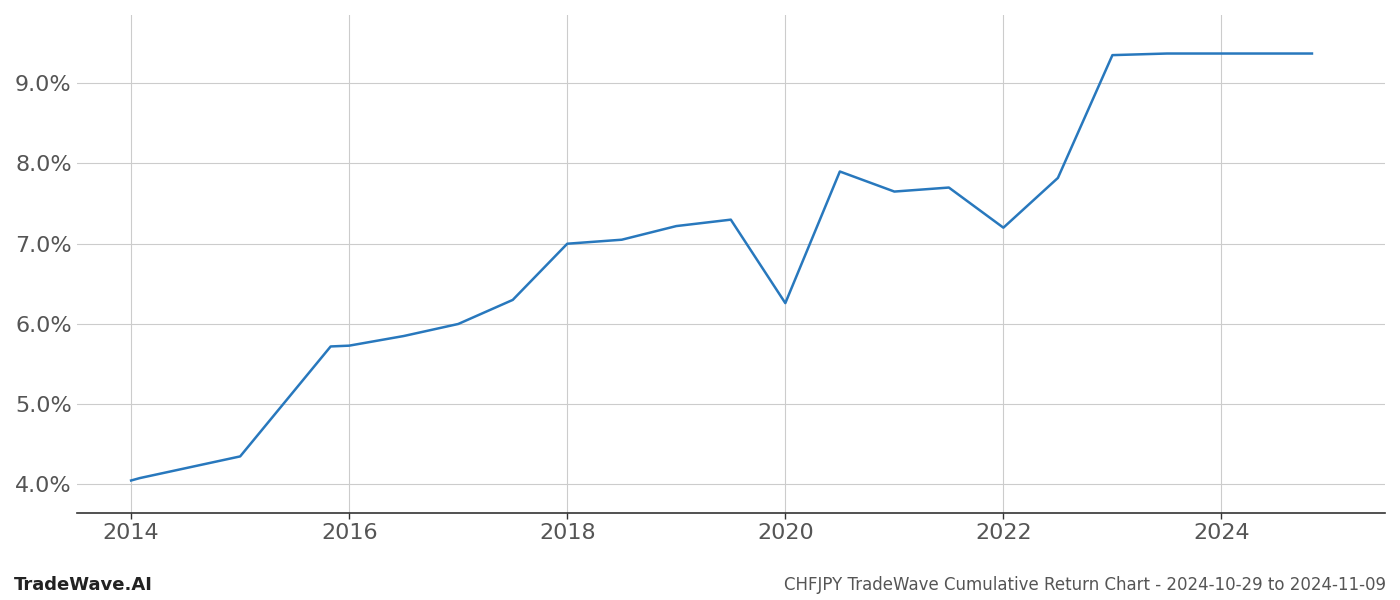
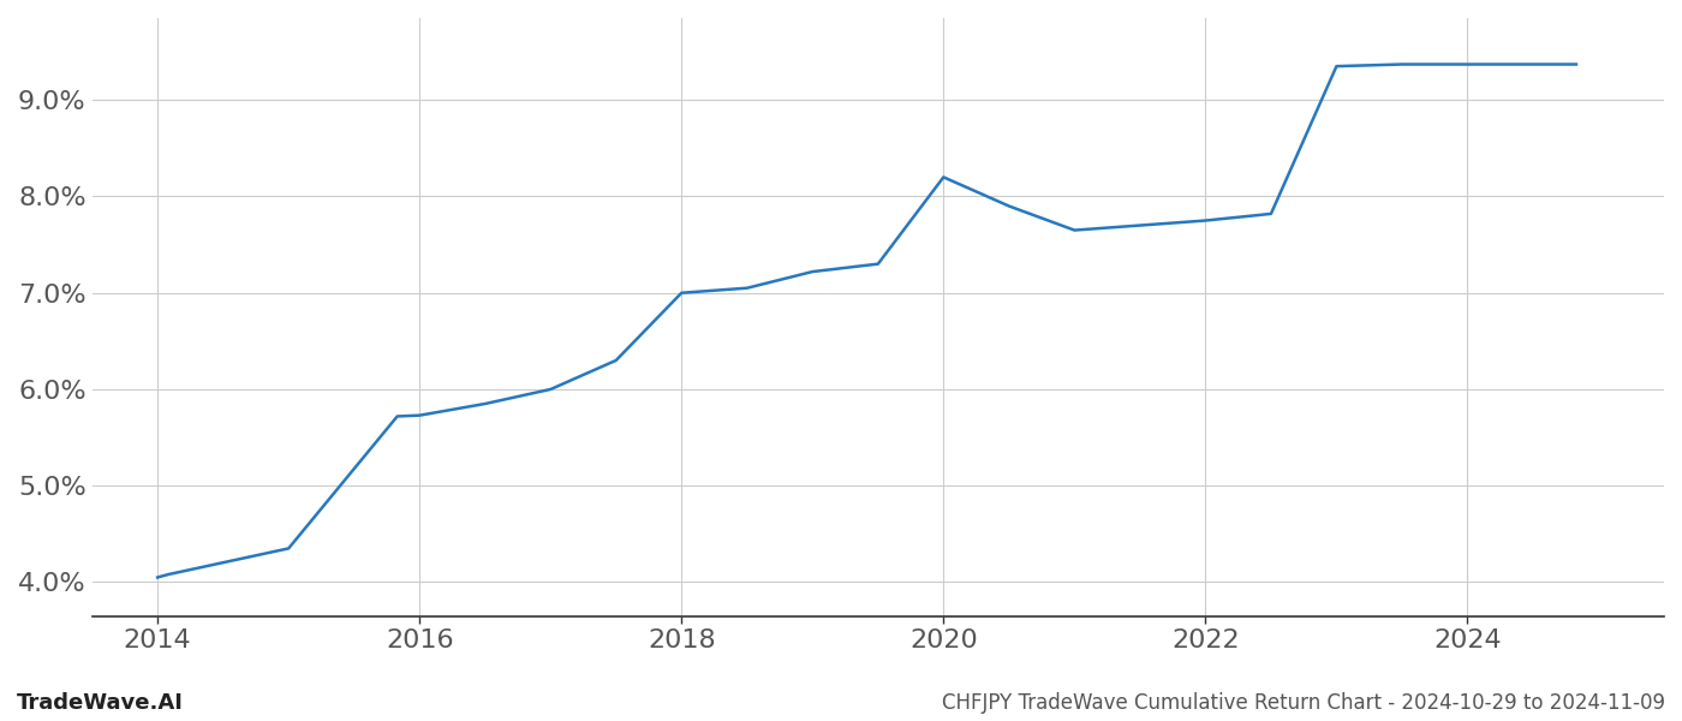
2020: 6.26% -> 8.20%
2022: 7.20% -> 7.75%
